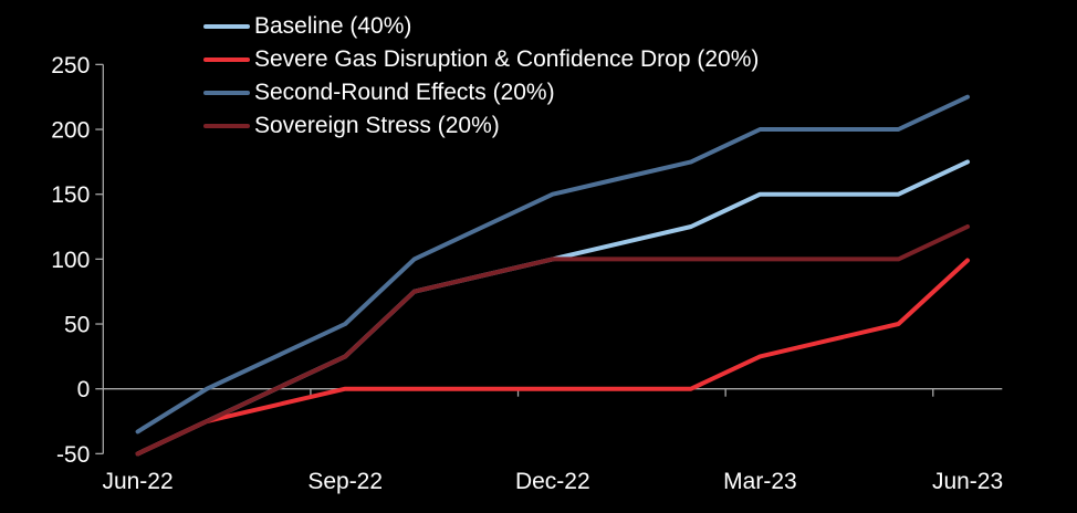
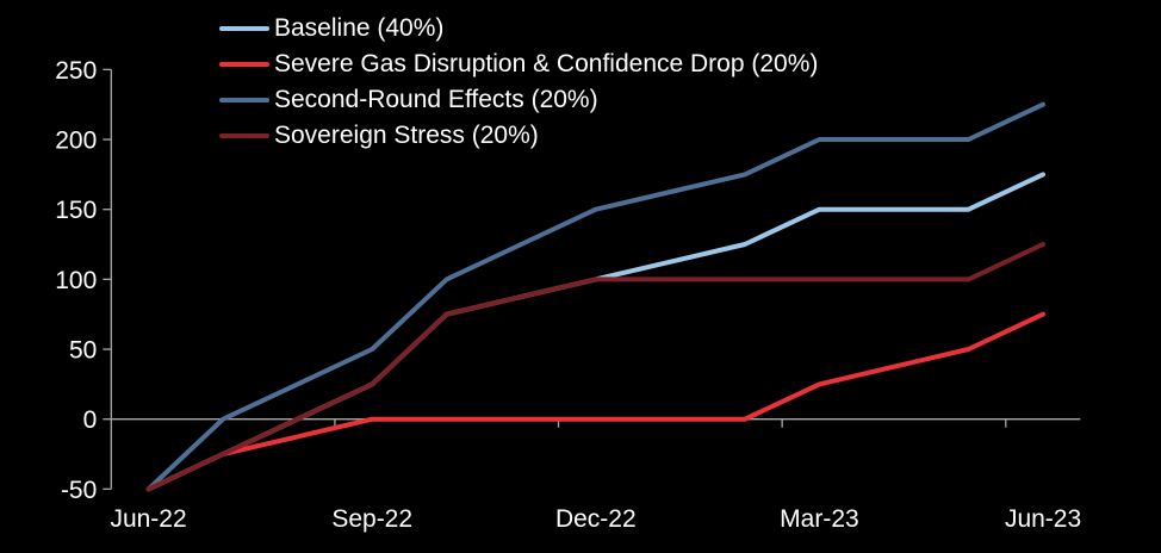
Second-Round Effects (20%)/Jun-22: -33 -> -50
Severe Gas Disruption & Confidence Drop (20%)/Jun-23: 99 -> 75
